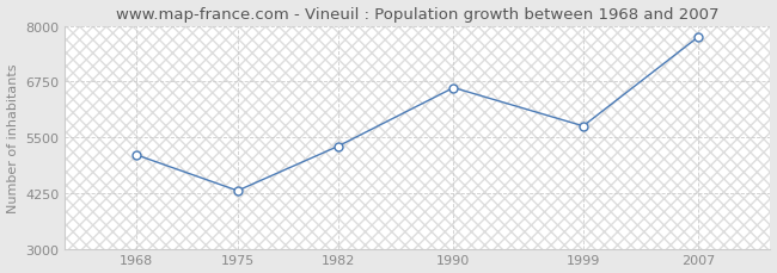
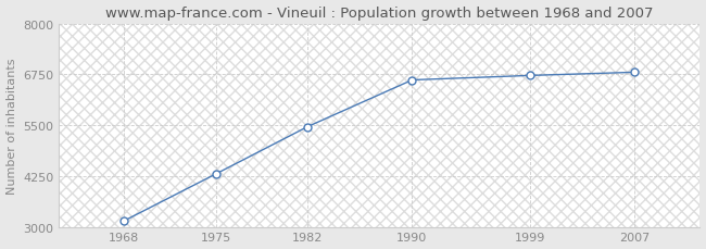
1968: 5100 -> 3150
1982: 5300 -> 5460
1999: 5750 -> 6720
2007: 7750 -> 6800
